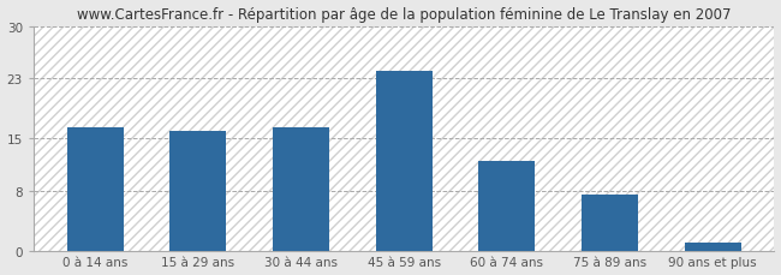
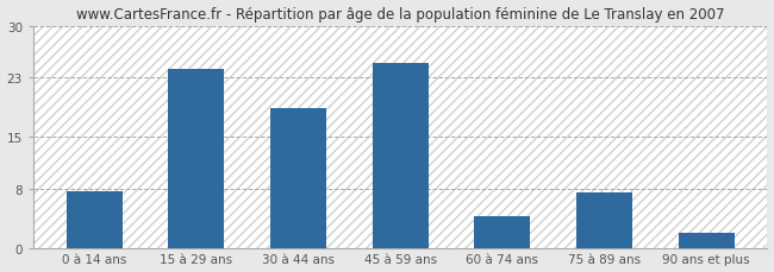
0 à 14 ans: 16.5 -> 7.6
15 à 29 ans: 16.0 -> 24.2
30 à 44 ans: 16.5 -> 18.8
45 à 59 ans: 24.0 -> 25.0
60 à 74 ans: 12.0 -> 4.2
90 ans et plus: 1.0 -> 2.0
